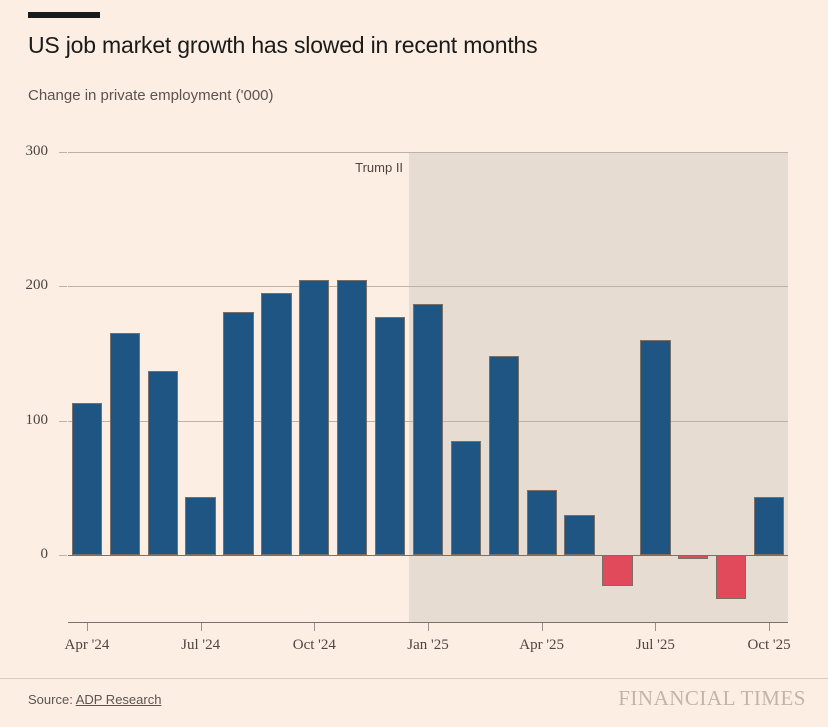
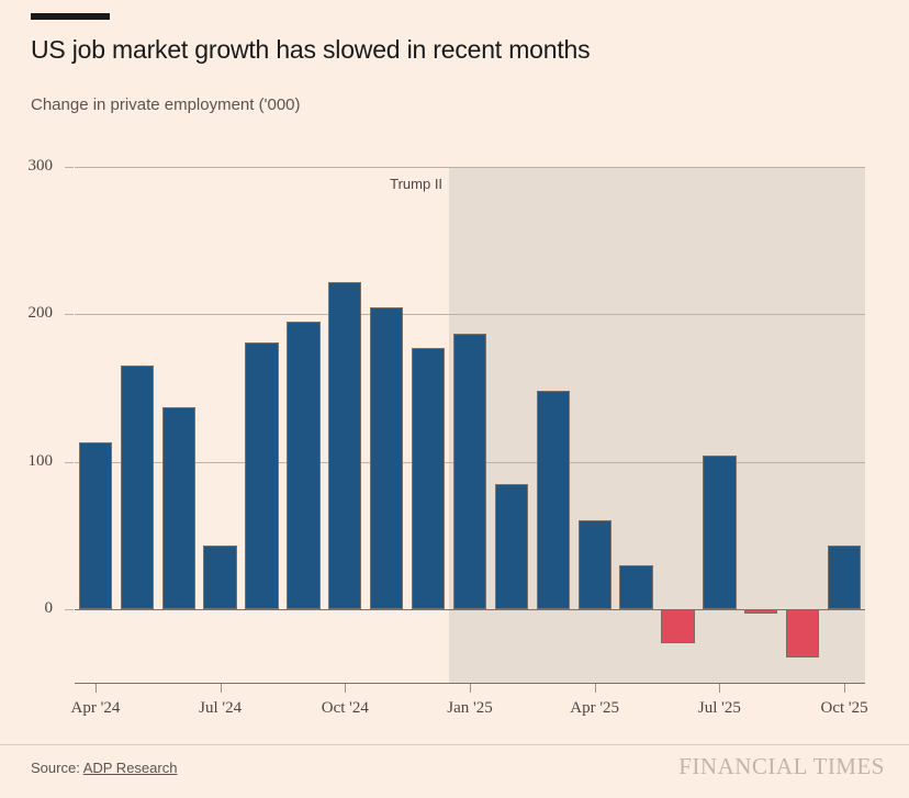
Oct '24: 205 -> 222
Apr '25: 48 -> 60
Jul '25: 160 -> 104
